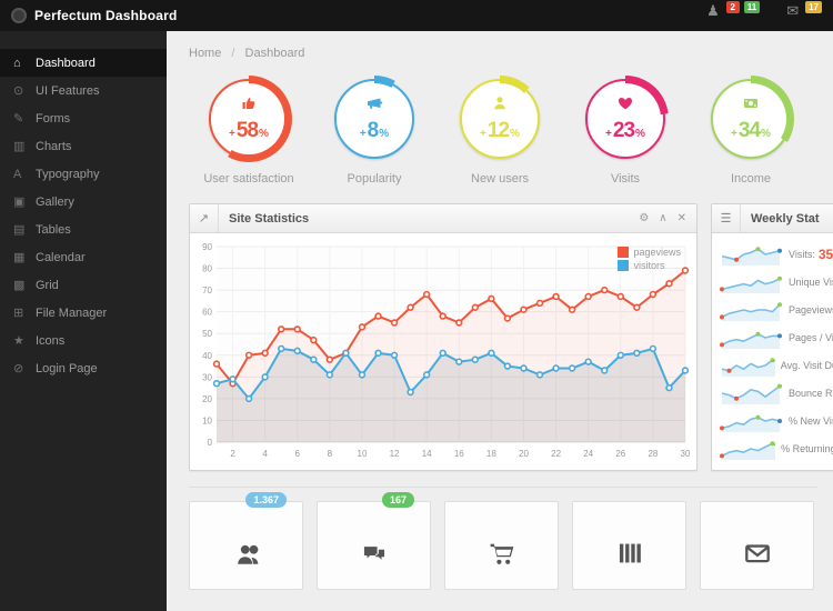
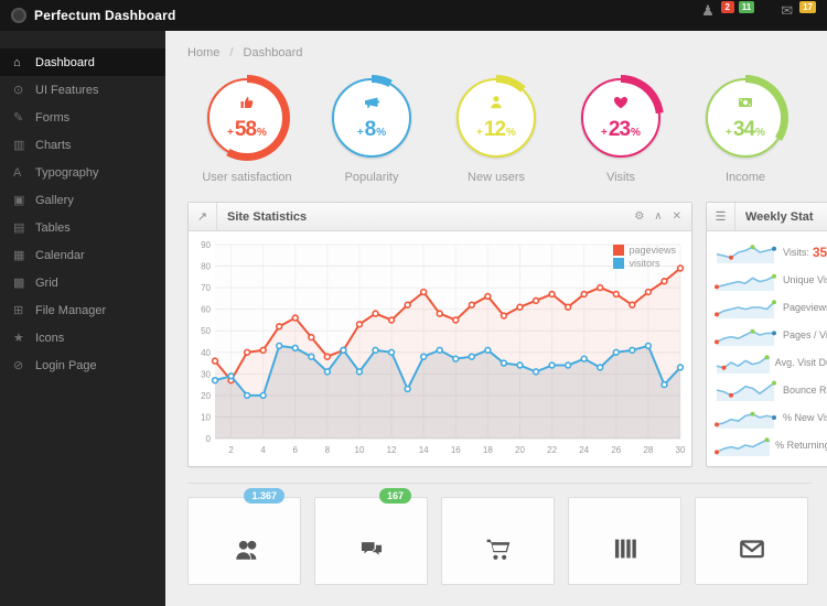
visitors/4: 30 -> 20
pageviews/6: 52 -> 56
visitors/14: 31 -> 38
